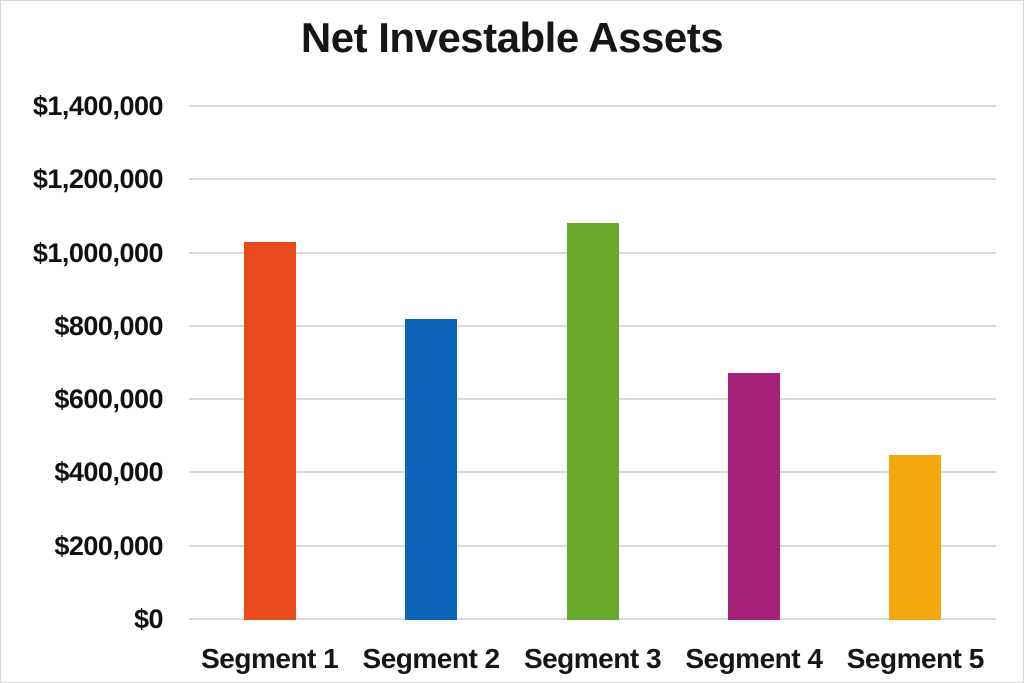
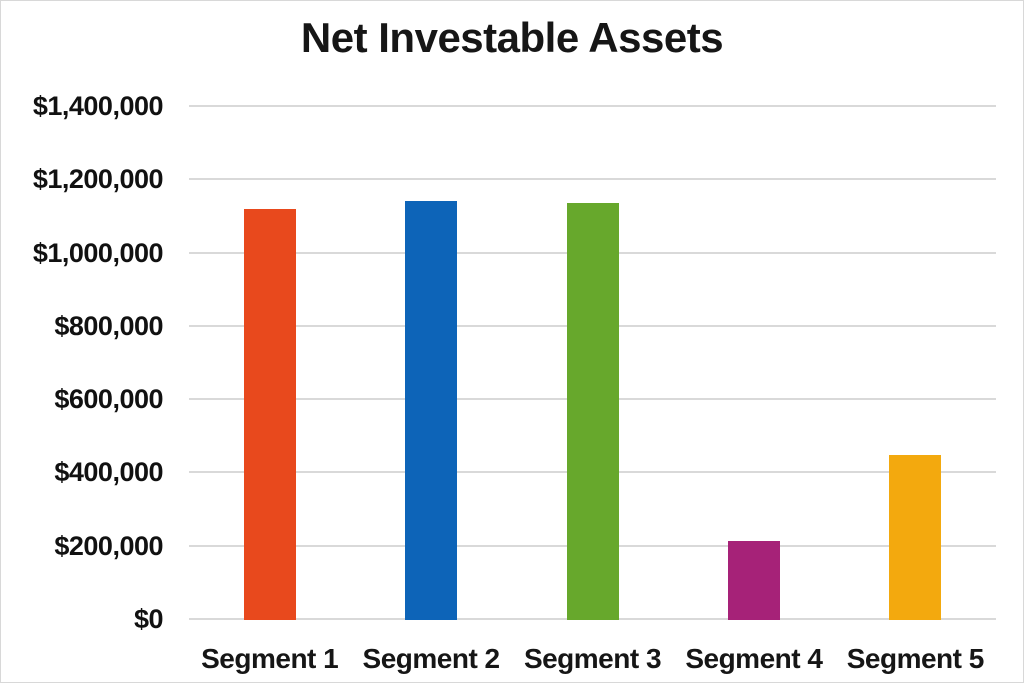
Segment 1: $1030000 -> $1120000
Segment 2: $820000 -> $1140000
Segment 3: $1080000 -> $1140000
Segment 4: $670000 -> $210000
